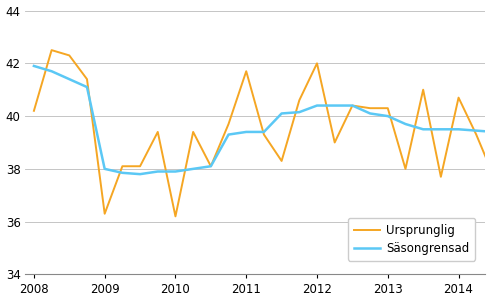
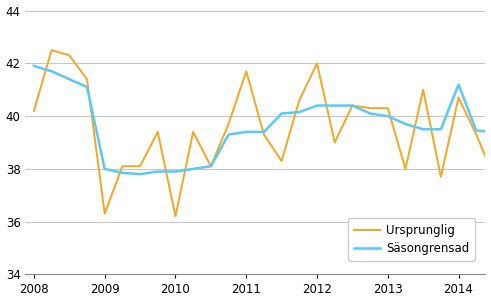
Säsongrensad/2014: 39.50 -> 41.20
